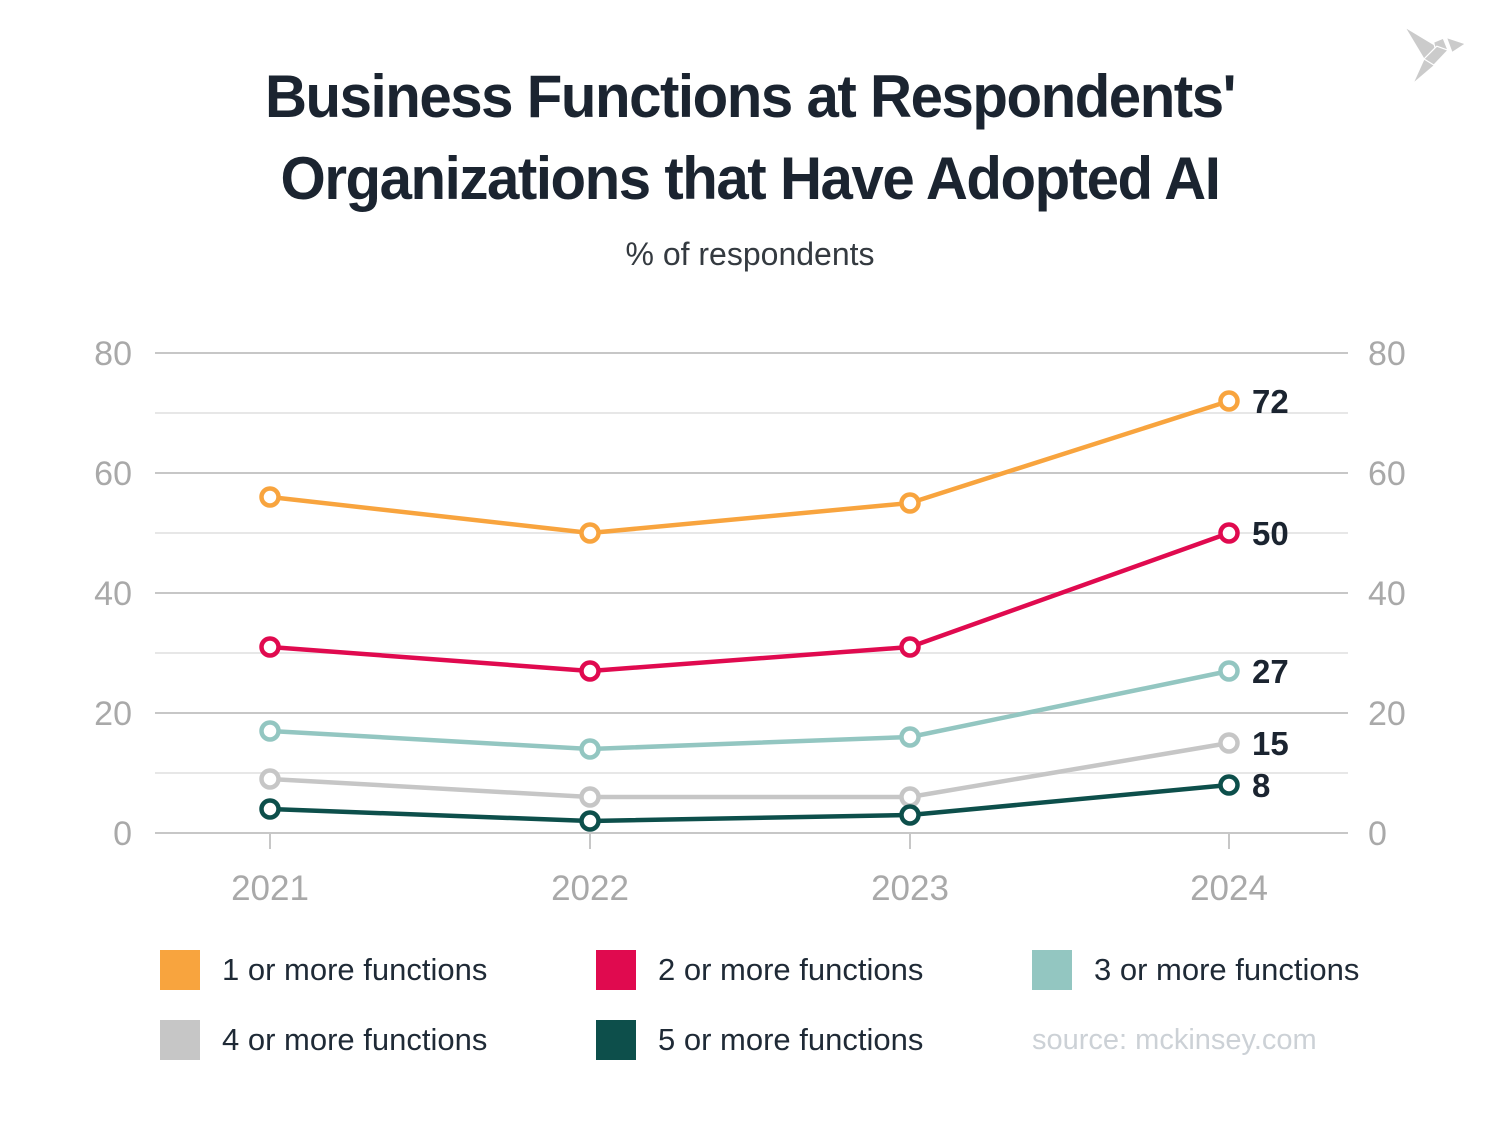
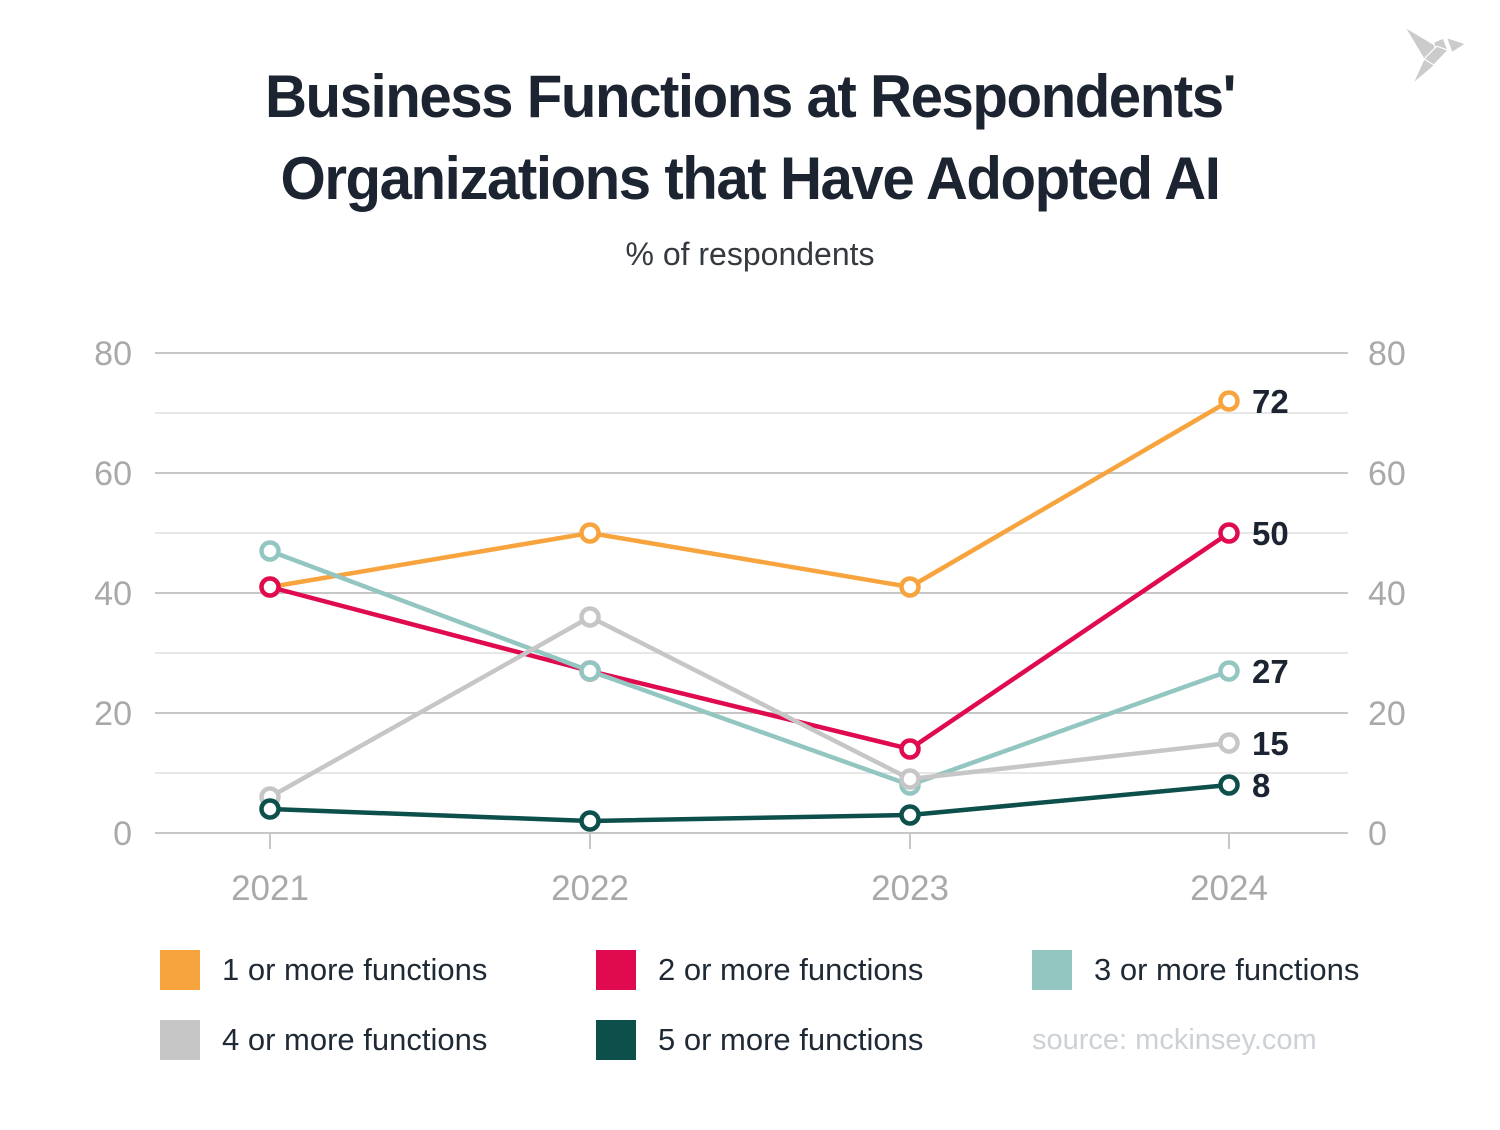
1 or more functions/2021: 56 -> 41
2 or more functions/2021: 31 -> 41
3 or more functions/2021: 17 -> 47
4 or more functions/2021: 9 -> 6
3 or more functions/2022: 14 -> 27
4 or more functions/2022: 6 -> 36
1 or more functions/2023: 55 -> 41
2 or more functions/2023: 31 -> 14
3 or more functions/2023: 16 -> 8
4 or more functions/2023: 6 -> 9
